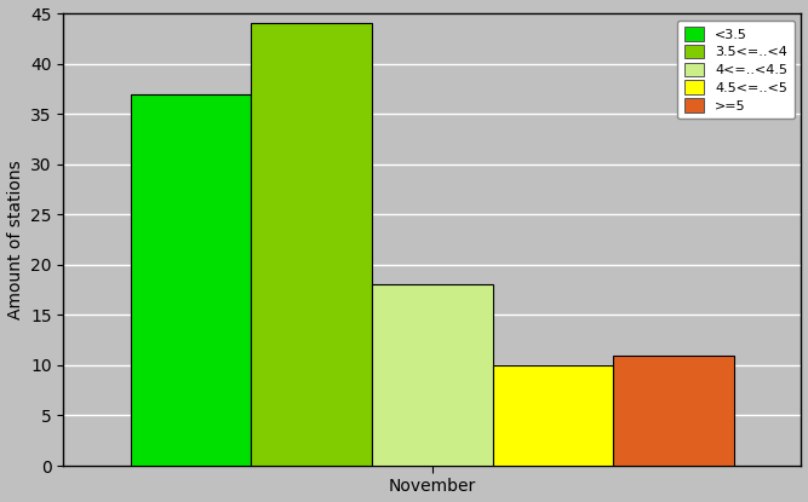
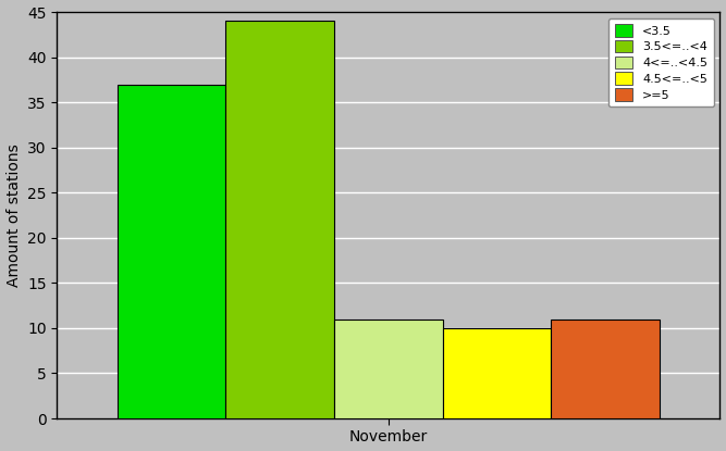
November: 18 -> 11
